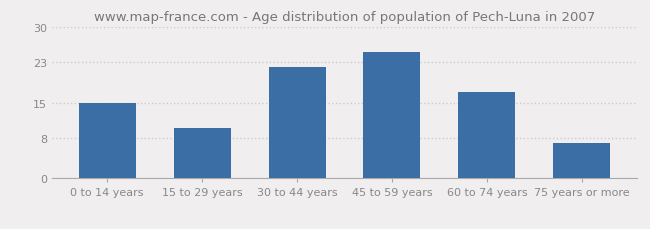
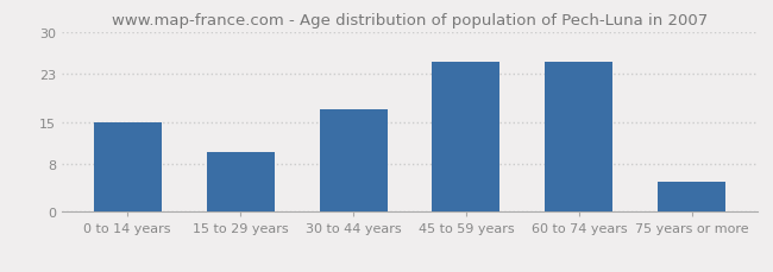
30 to 44 years: 22 -> 17
60 to 74 years: 17 -> 25
75 years or more: 7 -> 5
